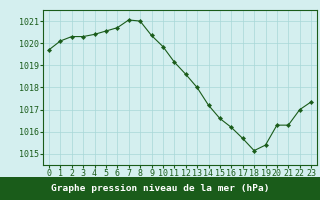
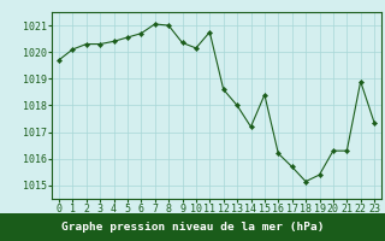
10: 1019.85 -> 1020.15
11: 1019.15 -> 1020.75
15: 1016.60 -> 1018.40
22: 1017.00 -> 1018.90
